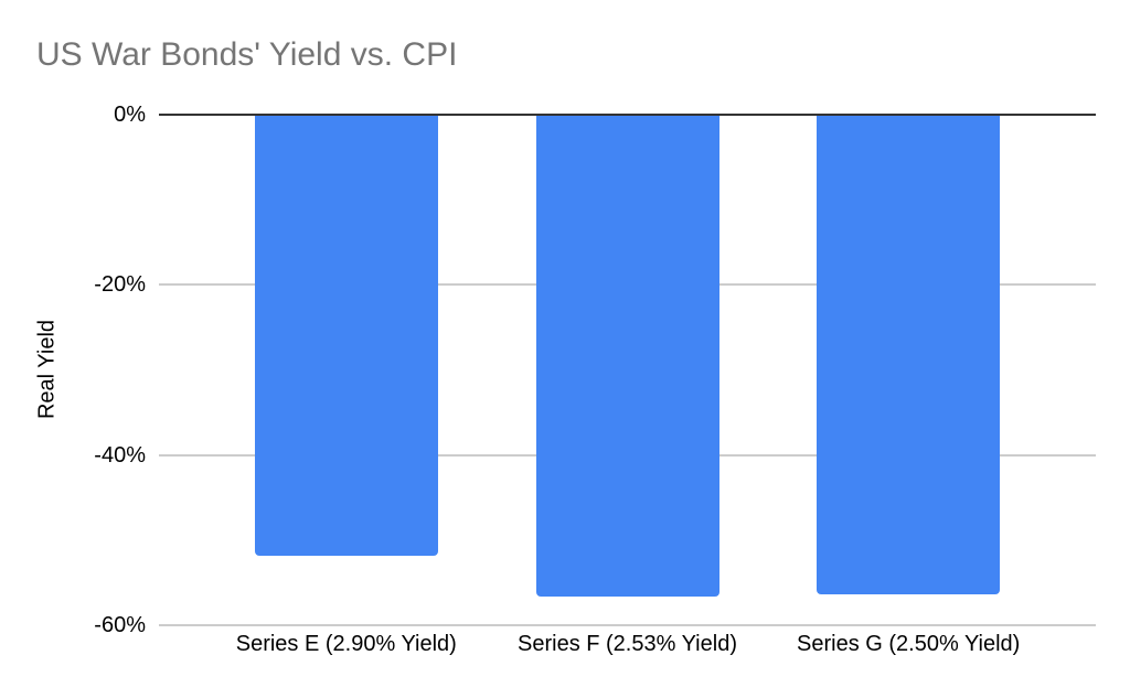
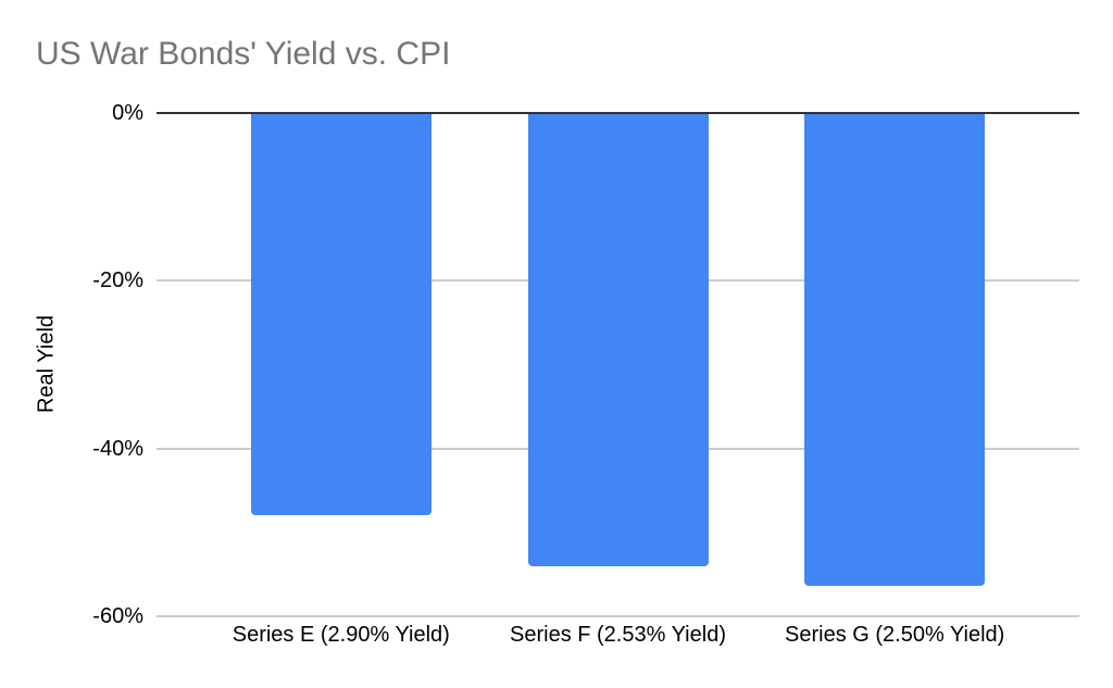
Series E (2.90% Yield): -52% -> -48%
Series F (2.53% Yield): -57% -> -54%
